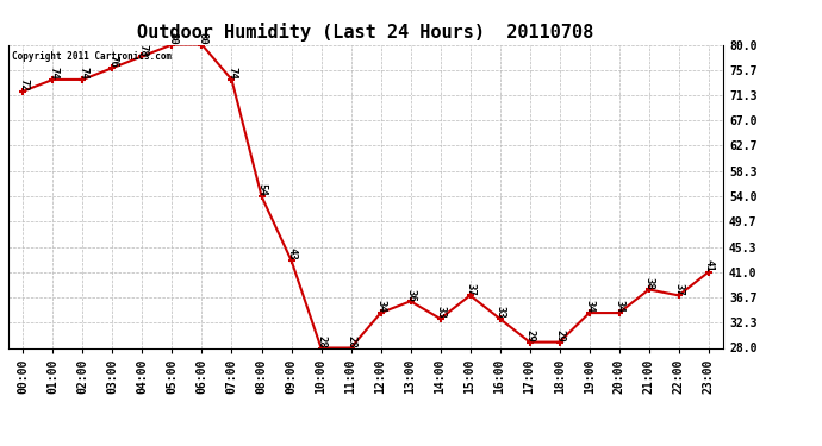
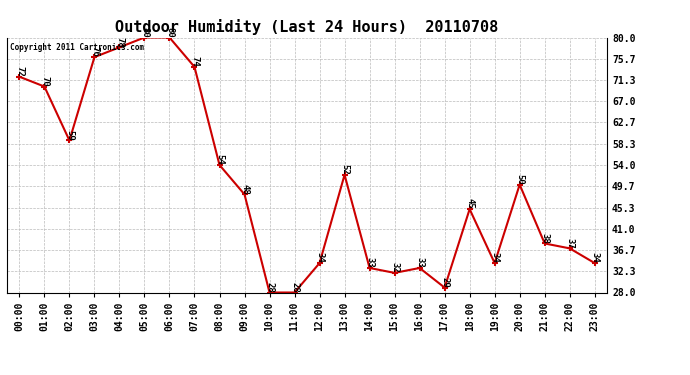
01:00: 74 -> 70
02:00: 74 -> 59
09:00: 43 -> 48
13:00: 36 -> 52
15:00: 37 -> 32
18:00: 29 -> 45
20:00: 34 -> 50
23:00: 41 -> 34
